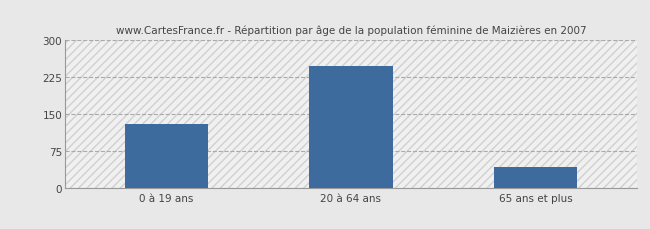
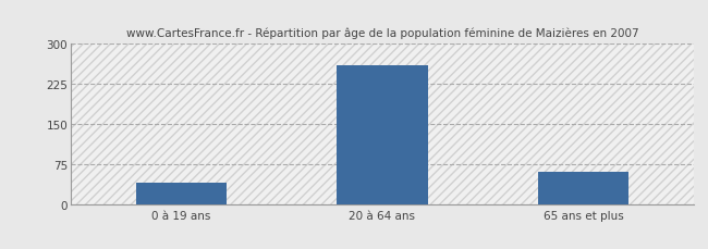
0 à 19 ans: 130 -> 40
20 à 64 ans: 248 -> 260
65 ans et plus: 43 -> 60
